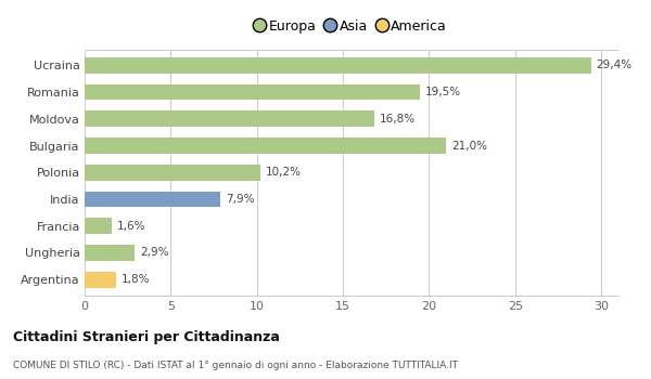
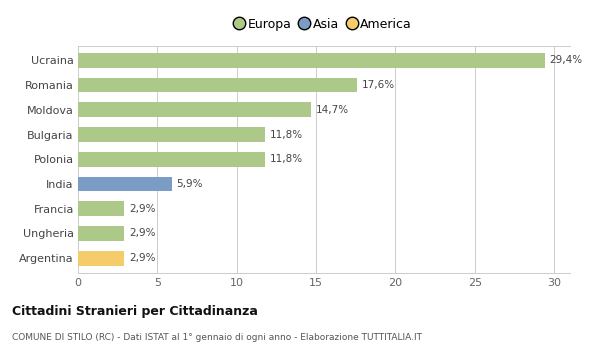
Romania: 19,5% -> 17,6%
Moldova: 16,8% -> 14,7%
Bulgaria: 21,0% -> 11,8%
Polonia: 10,2% -> 11,8%
India: 7,9% -> 5,9%
Francia: 1,6% -> 2,9%
Argentina: 1,8% -> 2,9%
